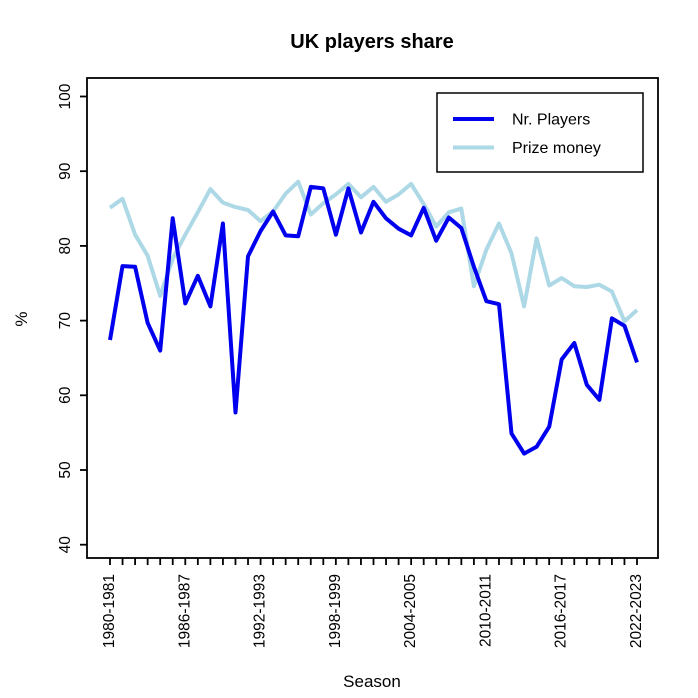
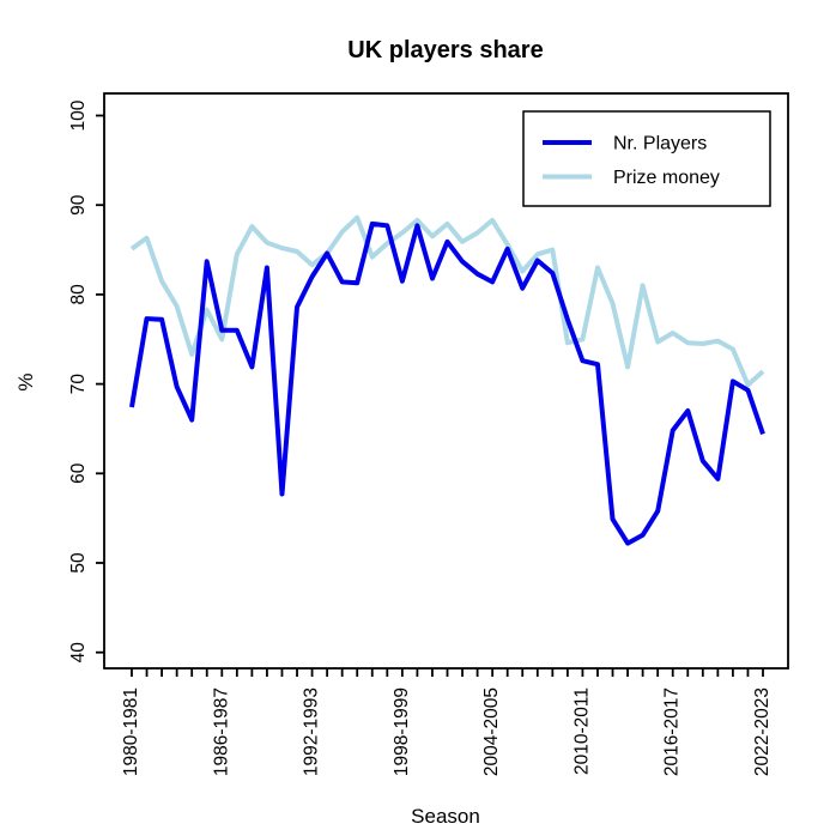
Nr. Players/1986-1987: 72 -> 76
Prize money/1986-1987: 82 -> 75
Prize money/2010-2011: 80 -> 75
